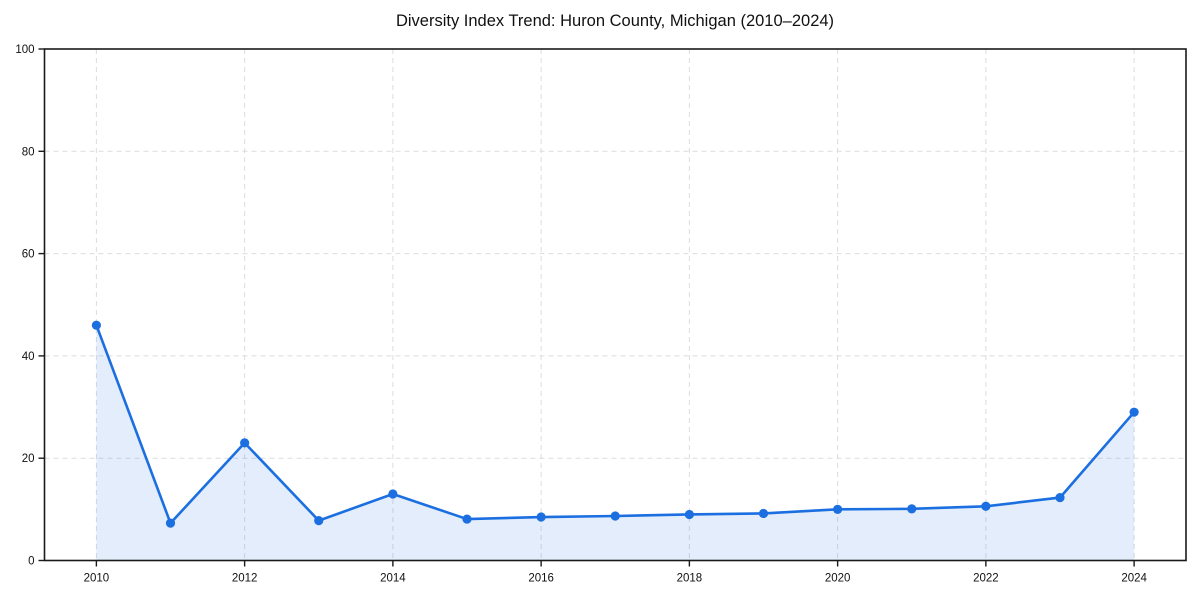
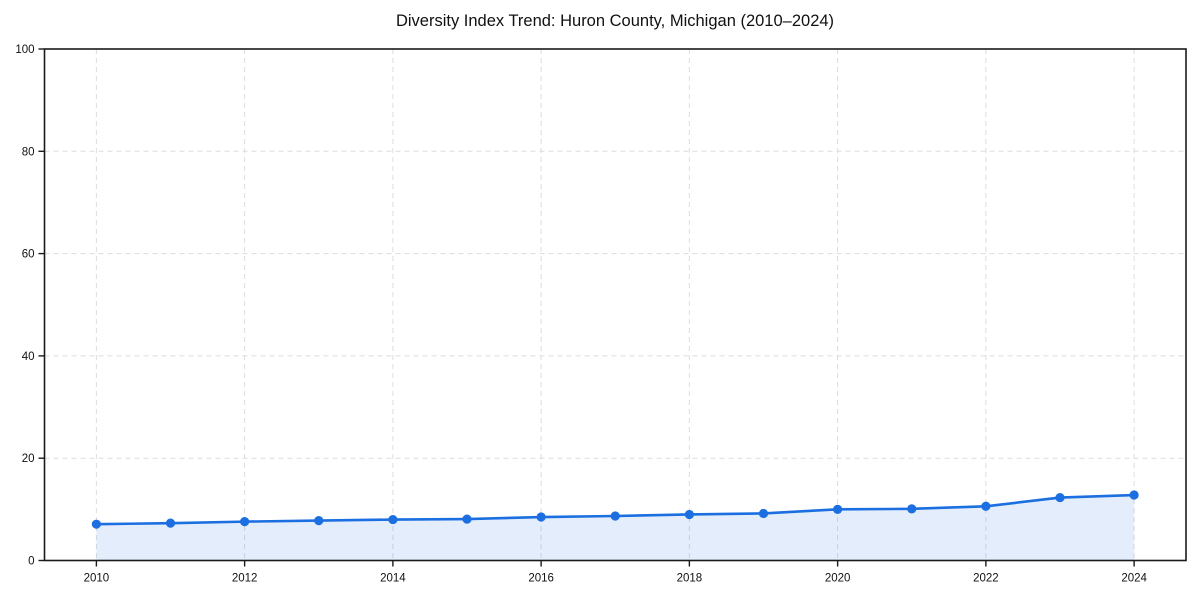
2010: 46 -> 7
2012: 23 -> 8
2014: 13 -> 8
2024: 29 -> 13
